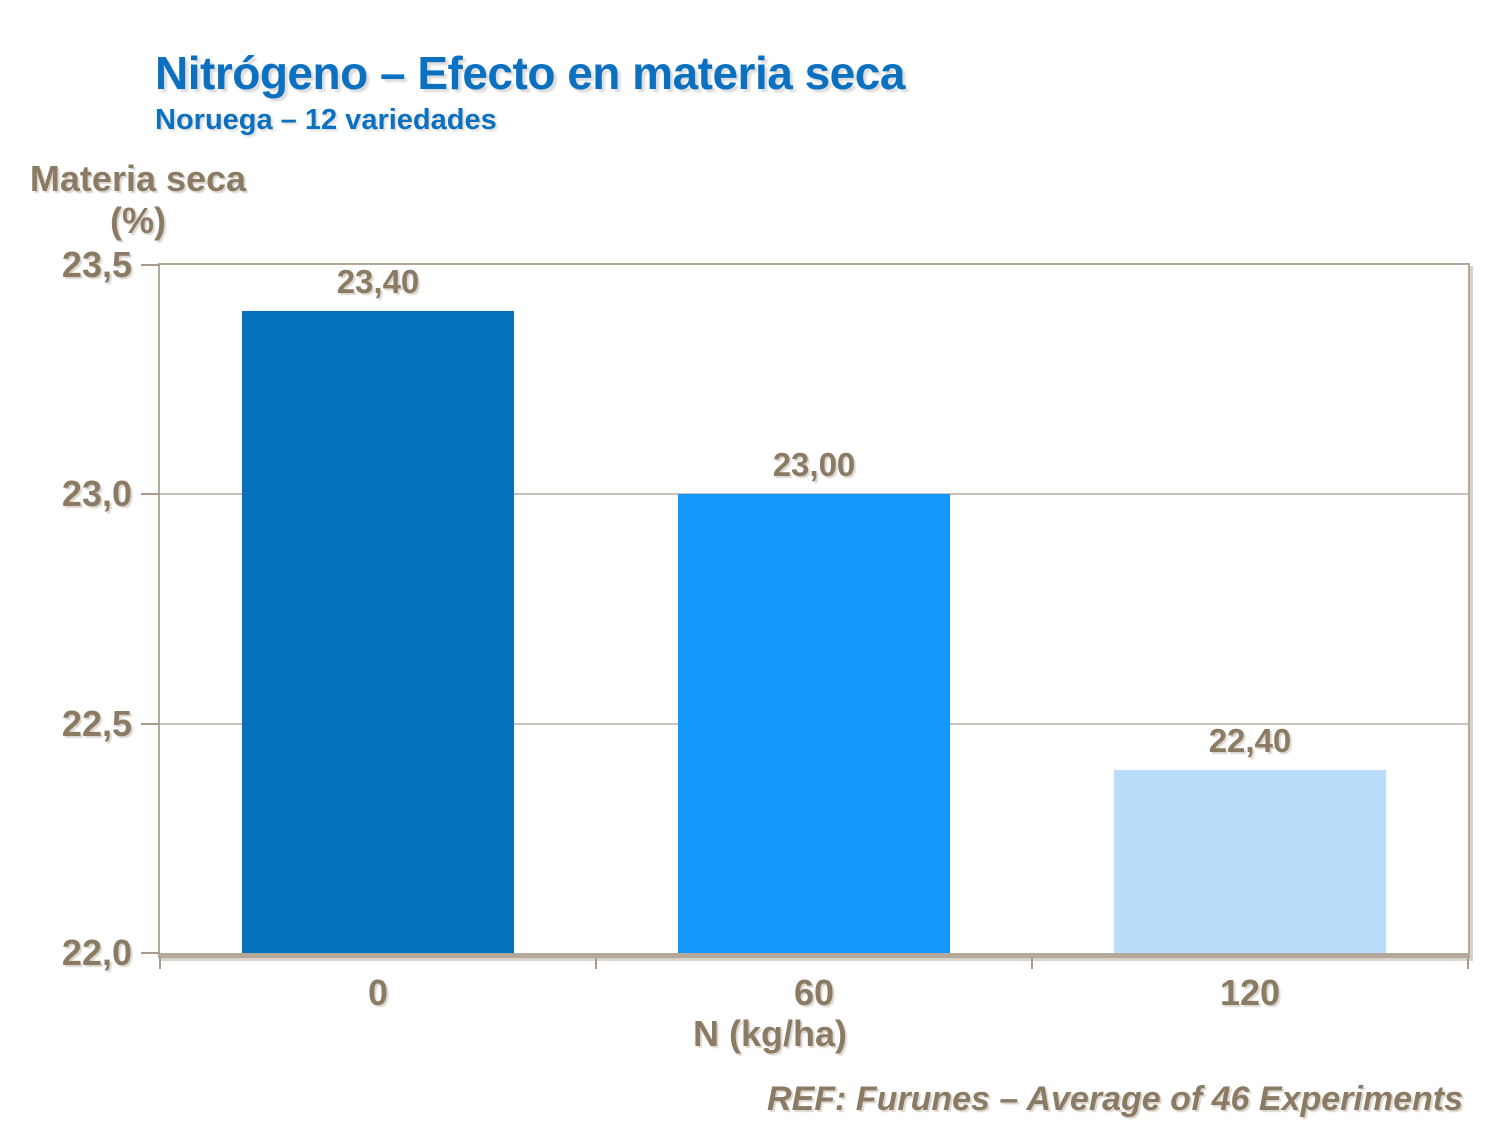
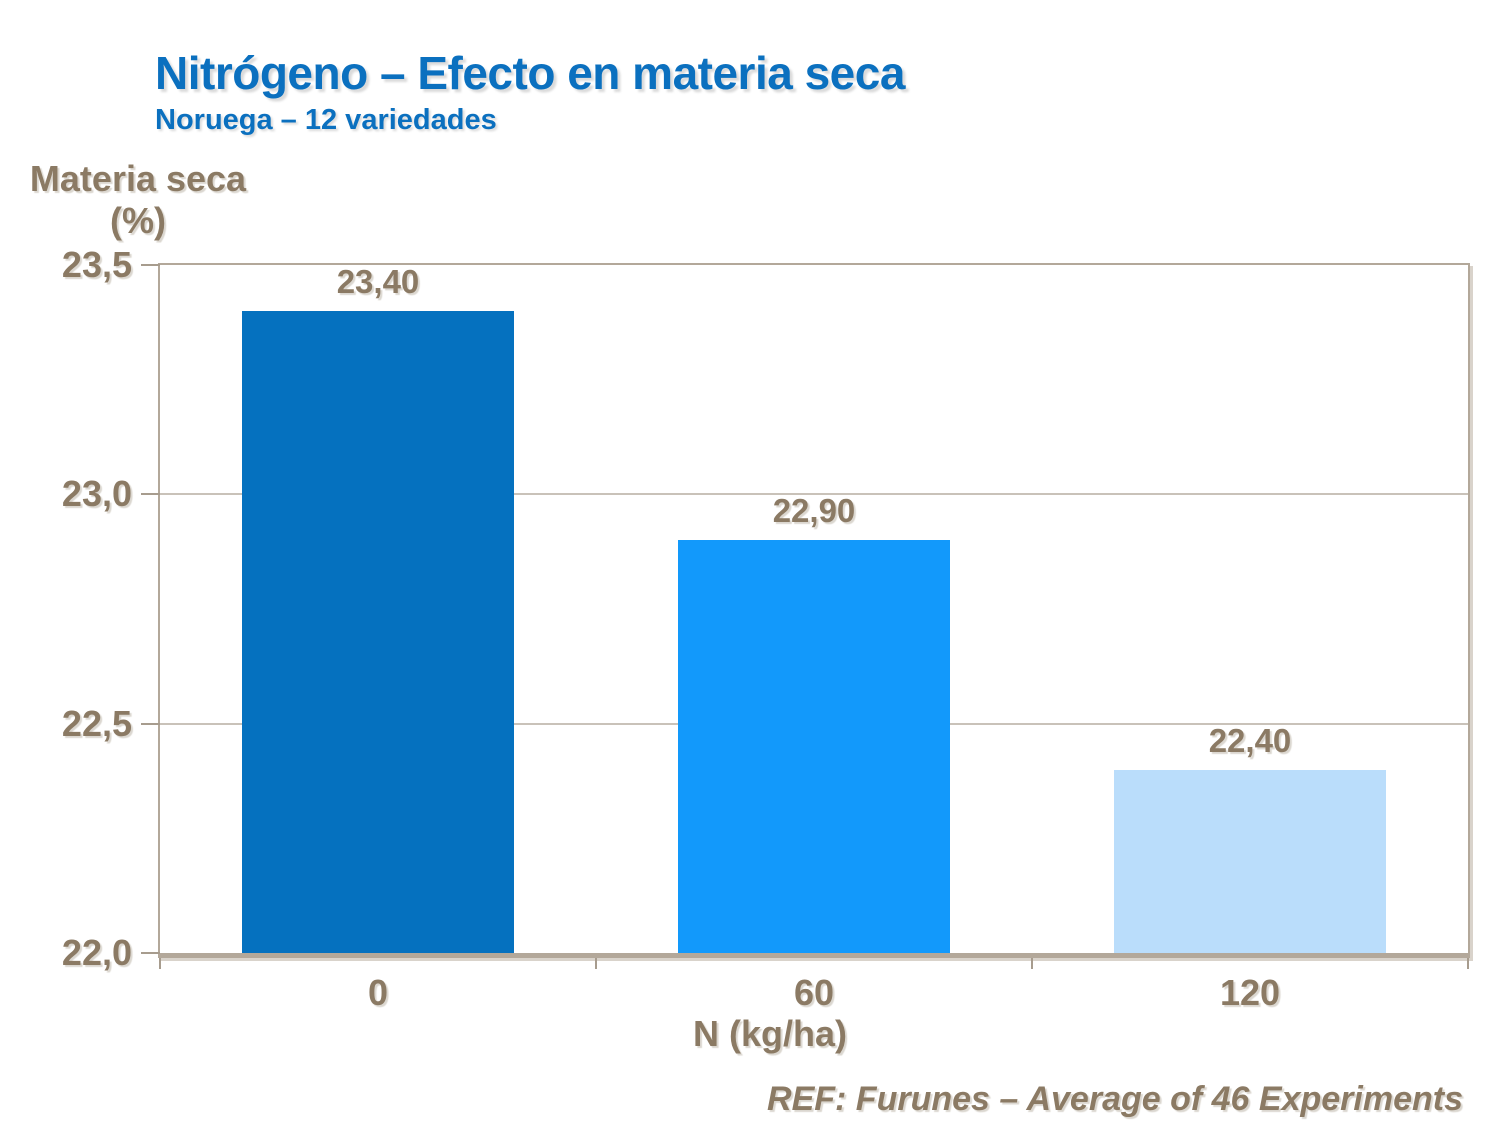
60: 23,00 -> 22,90
